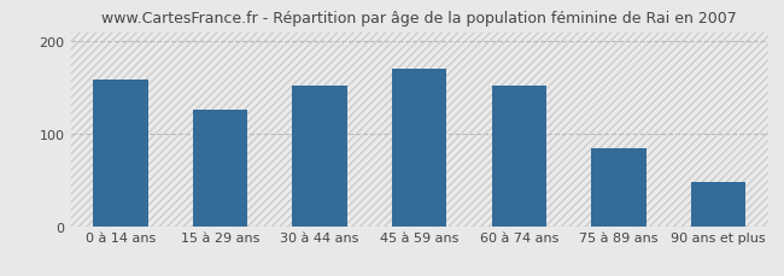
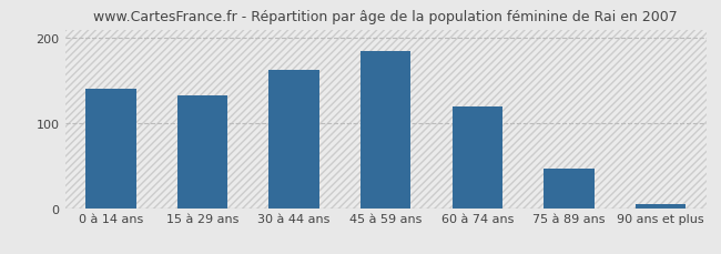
0 à 14 ans: 158 -> 140
15 à 29 ans: 126 -> 133
30 à 44 ans: 152 -> 163
45 à 59 ans: 170 -> 185
60 à 74 ans: 152 -> 120
75 à 89 ans: 84 -> 46
90 ans et plus: 48 -> 5
